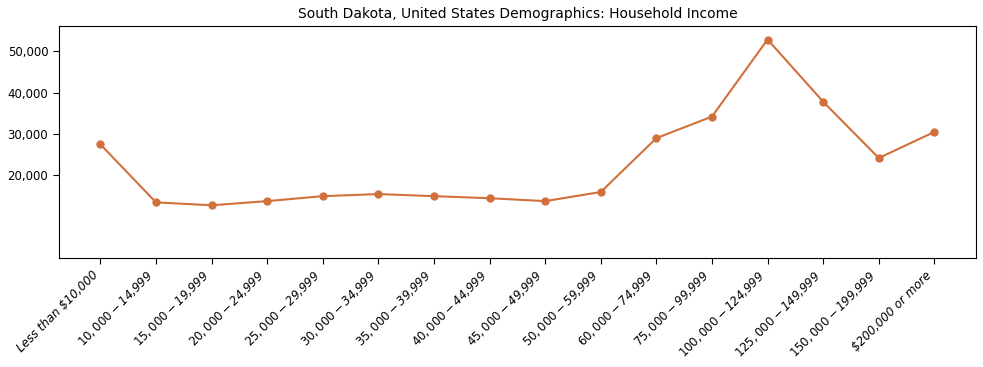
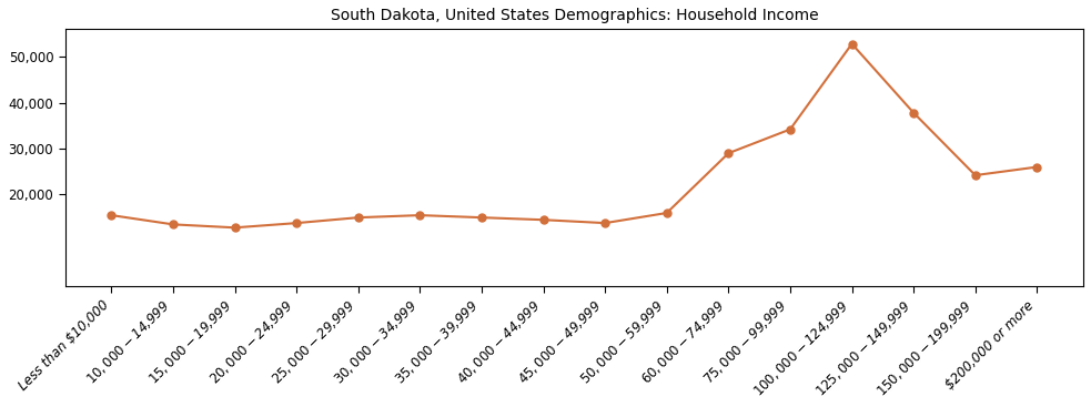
Less than $10,000: 27,500 -> 15,500
$200,000 or more: 30,500 -> 26,000
